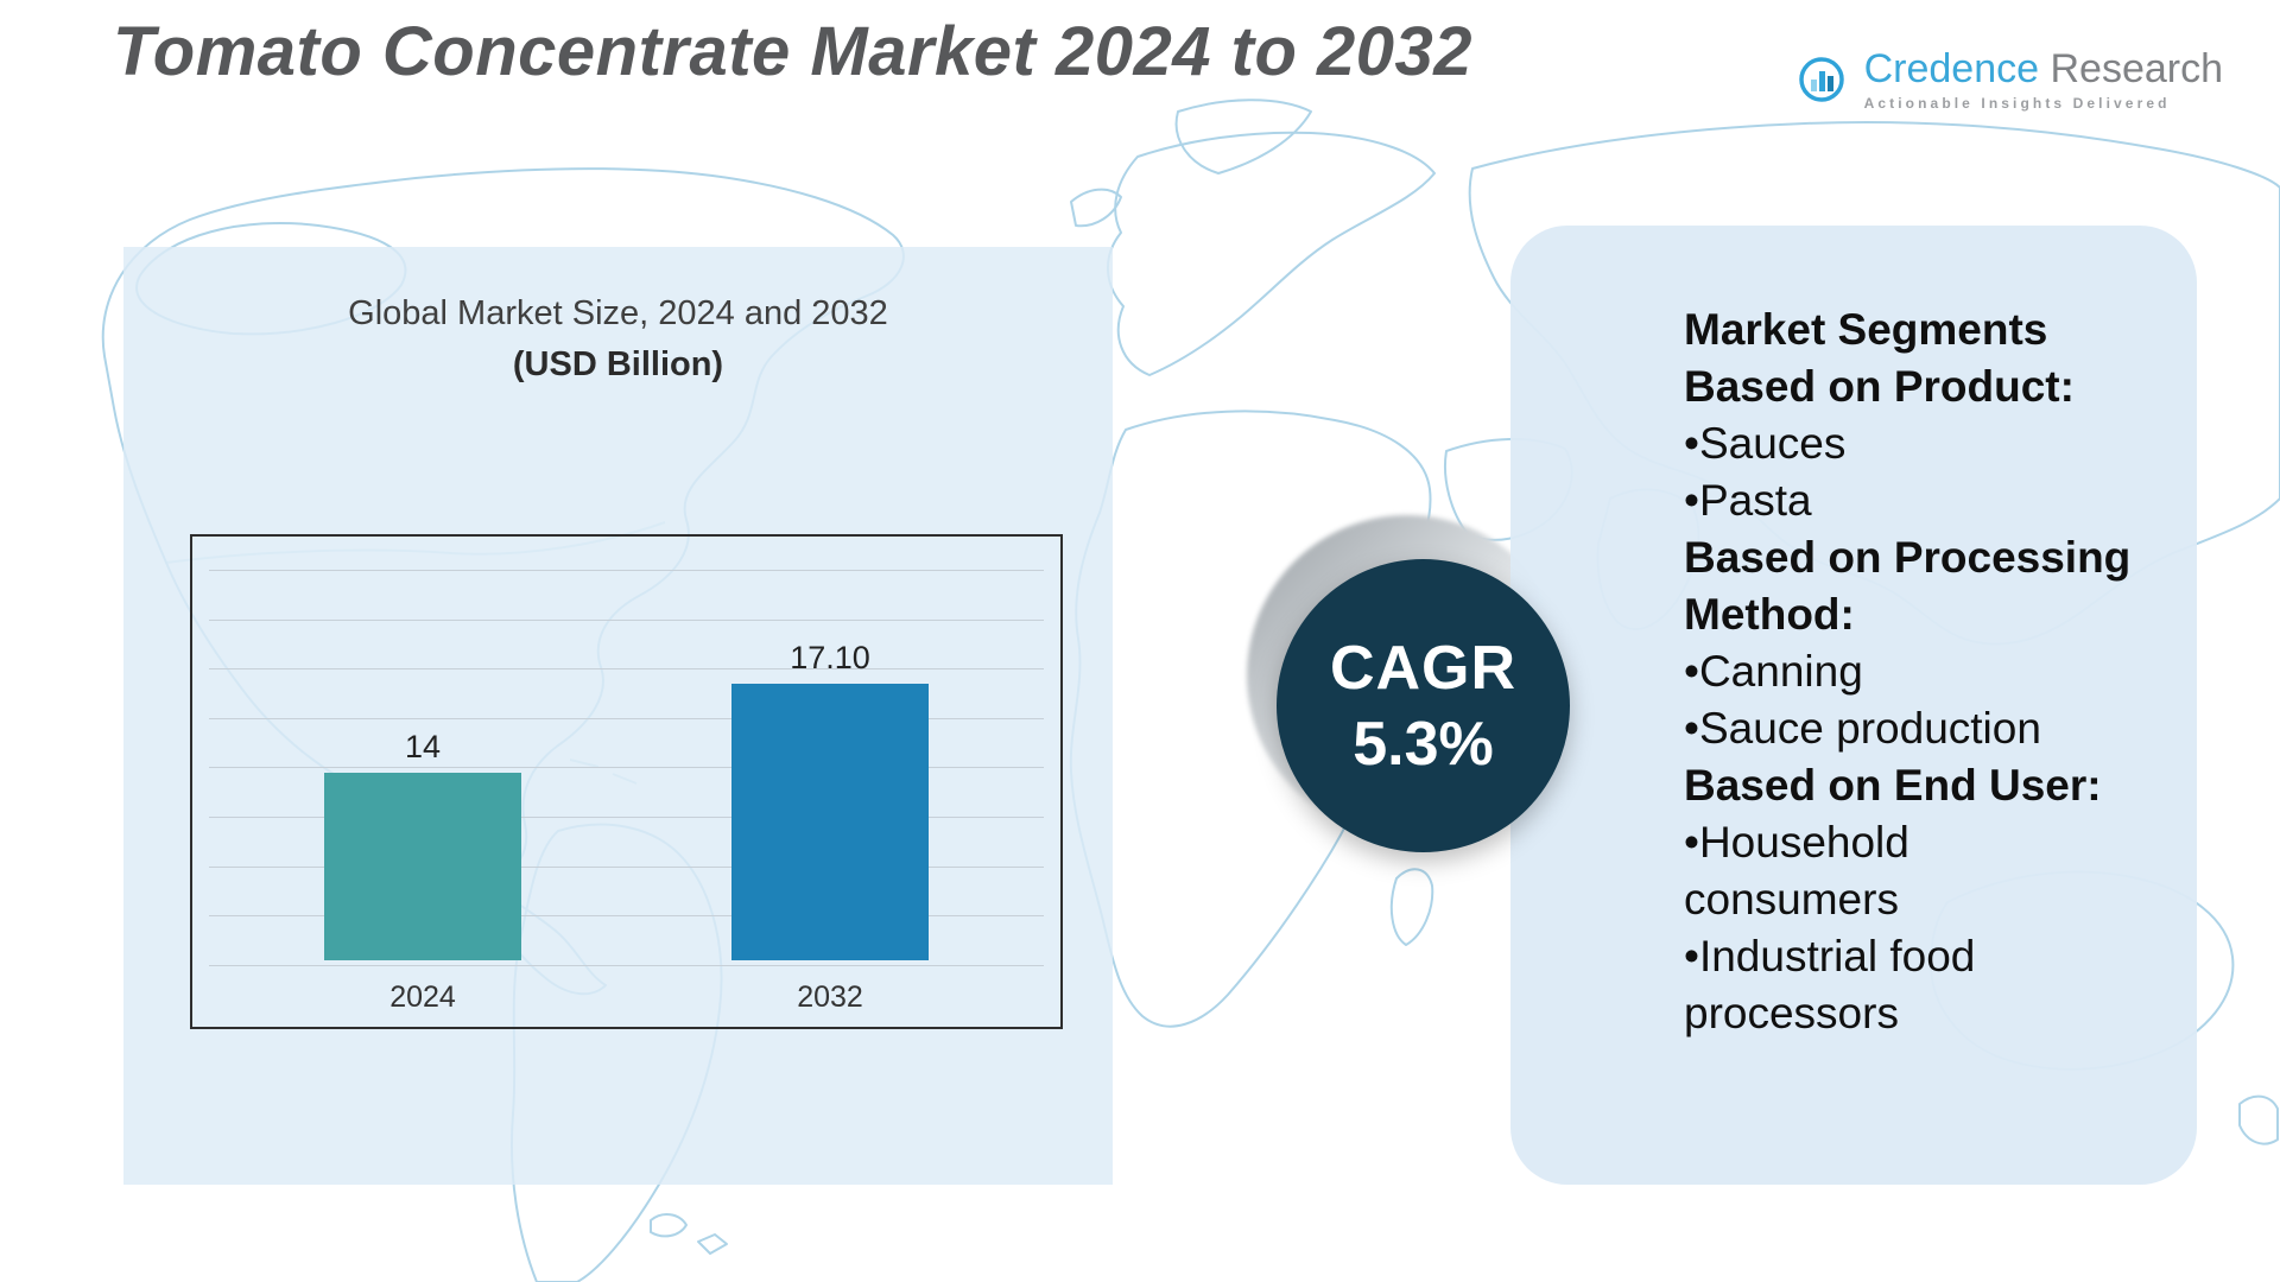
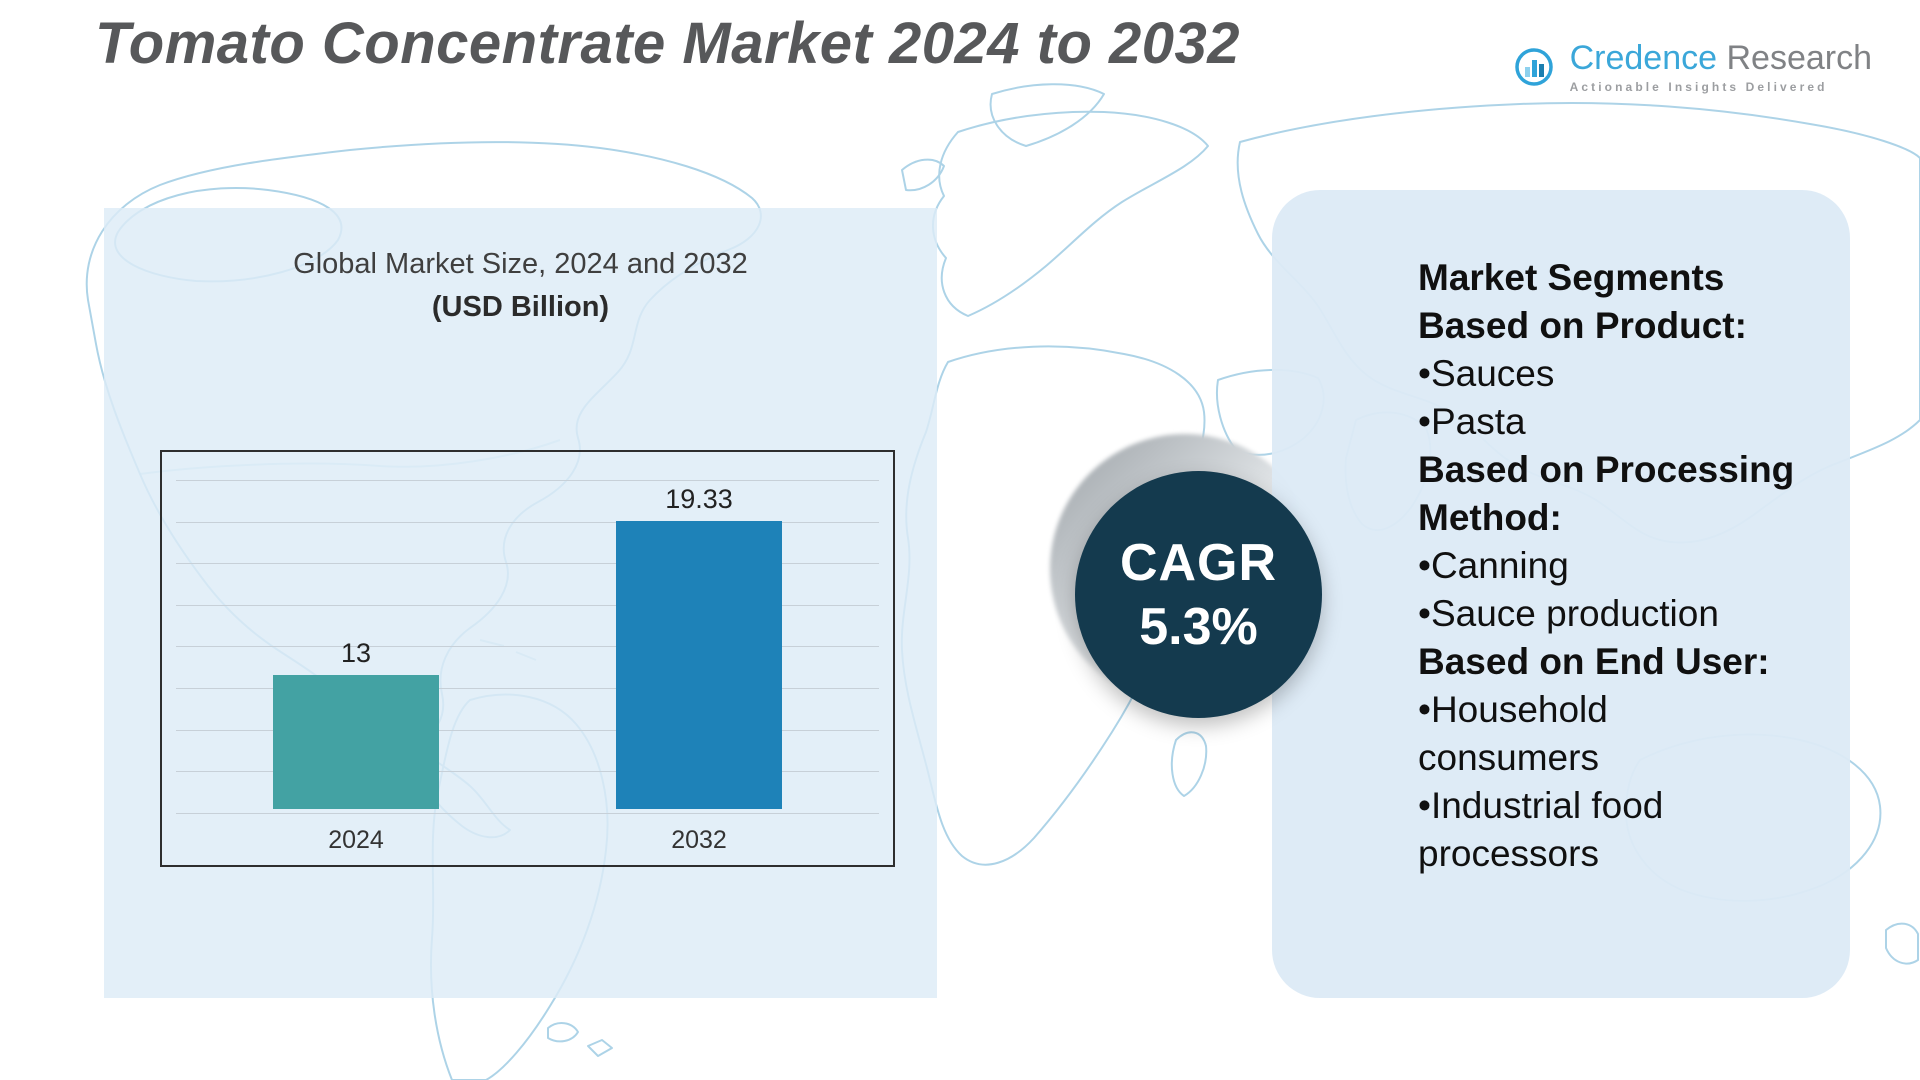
2024: 14 -> 13
2032: 17.10 -> 19.33
